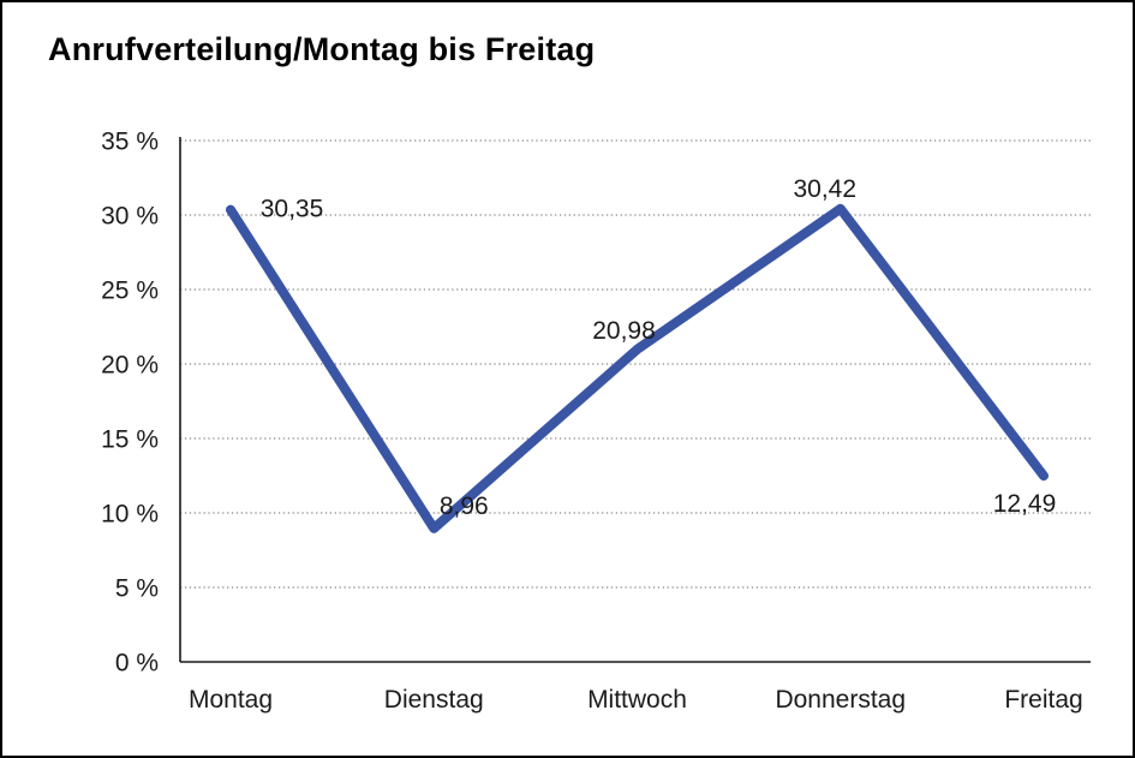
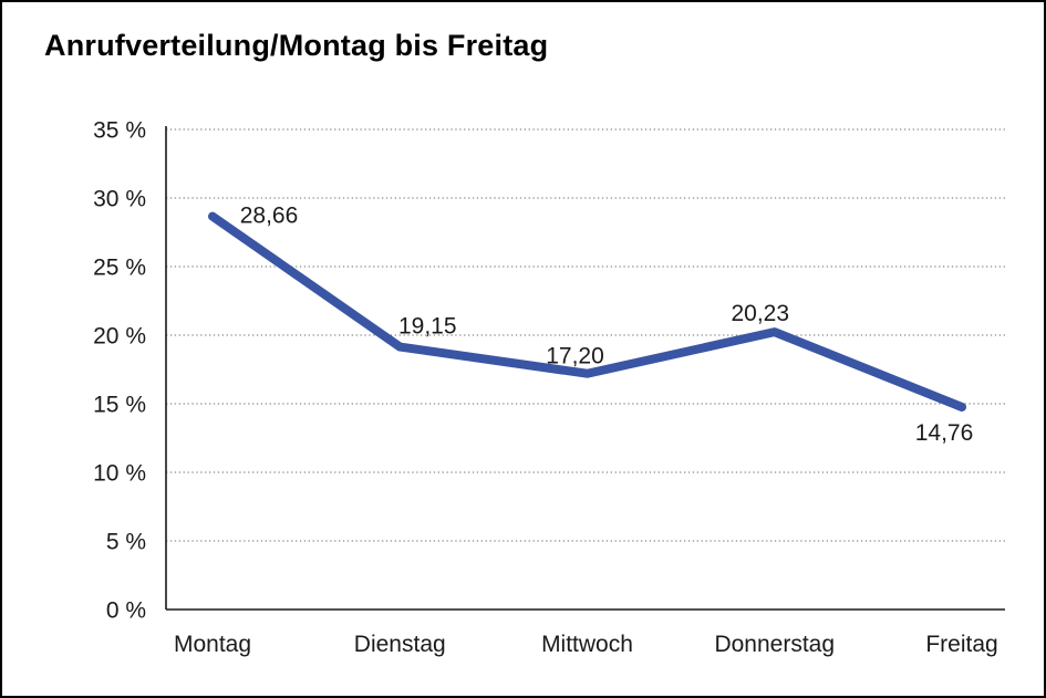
Montag: 30,35 -> 28,66
Dienstag: 8,96 -> 19,15
Mittwoch: 20,98 -> 17,20
Donnerstag: 30,42 -> 20,23
Freitag: 12,49 -> 14,76
